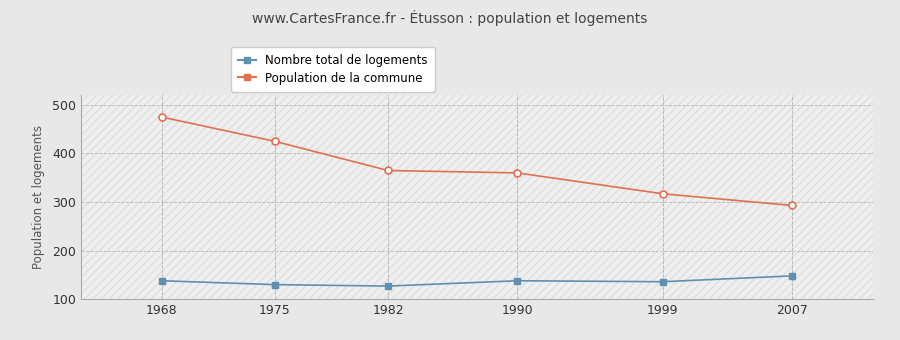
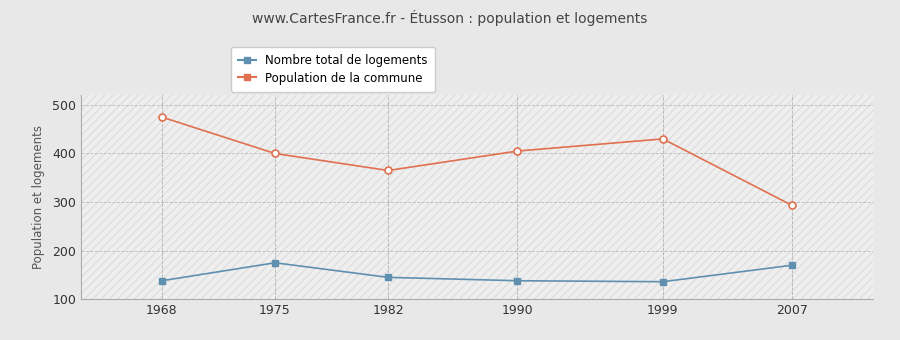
Population de la commune/1975: 425 -> 400
Nombre total de logements/1975: 130 -> 175
Nombre total de logements/1982: 127 -> 145
Population de la commune/1990: 360 -> 405
Population de la commune/1999: 317 -> 430
Nombre total de logements/2007: 148 -> 170
